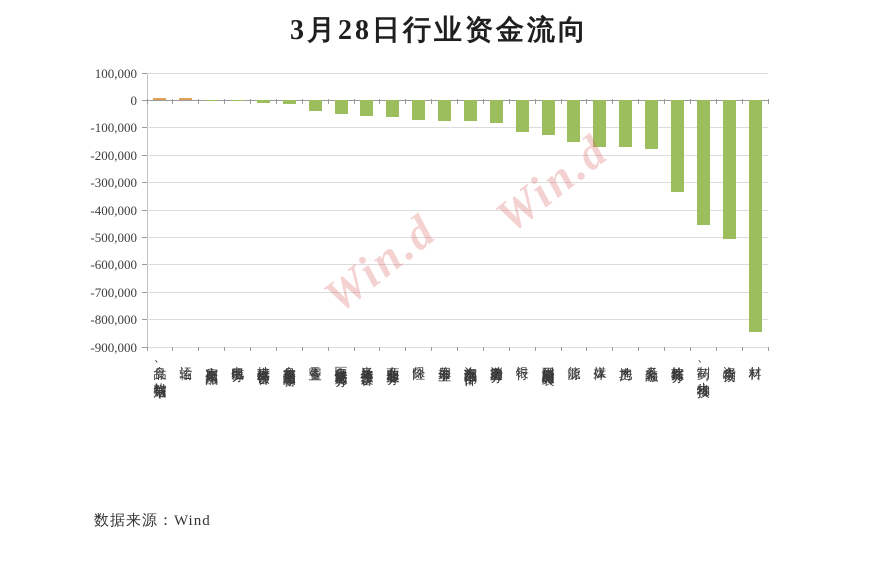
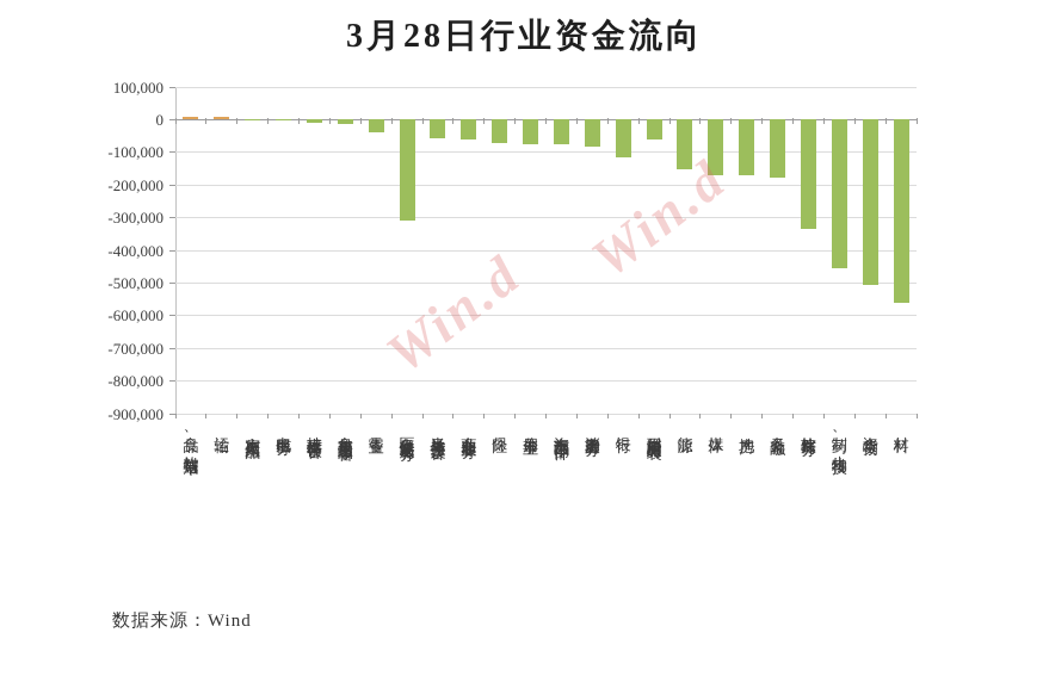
医疗保健设备与服务: -50000 -> -310000
耐用消费品与服装: -130000 -> -60000
材料: -850000 -> -560000
